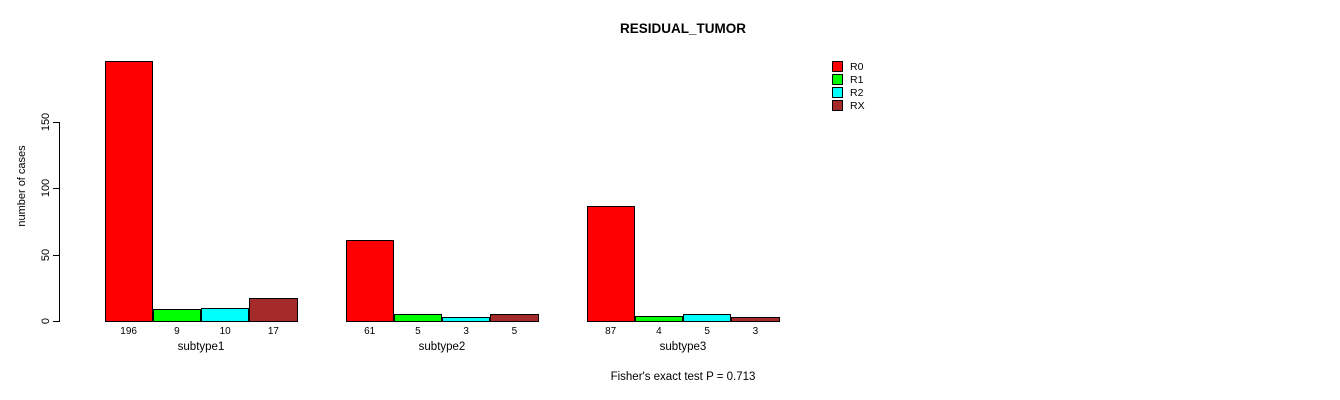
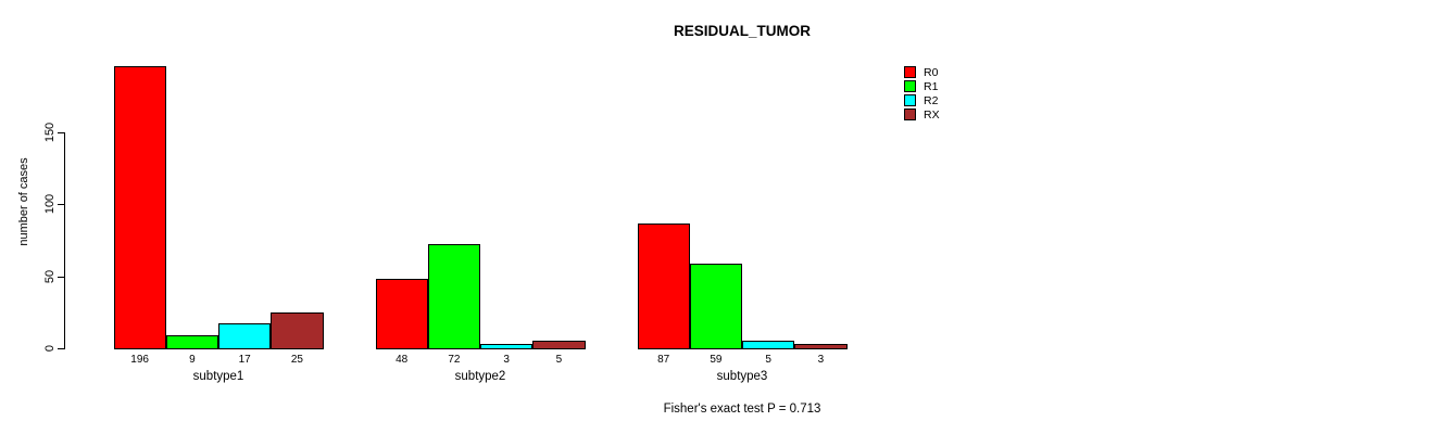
R2/subtype1: 10 -> 17
RX/subtype1: 17 -> 25
R0/subtype2: 61 -> 48
R1/subtype2: 5 -> 72
R1/subtype3: 4 -> 59
